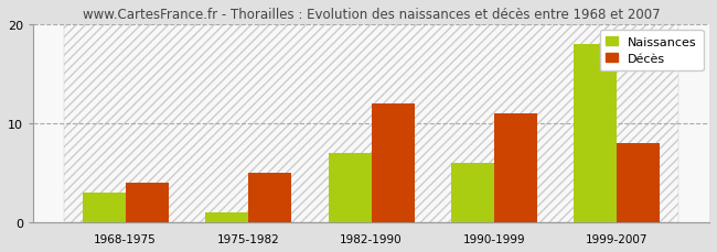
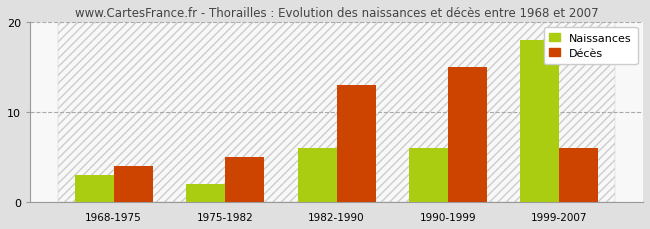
Naissances/1975-1982: 1 -> 2
Naissances/1982-1990: 7 -> 6
Décès/1982-1990: 12 -> 13
Décès/1990-1999: 11 -> 15
Décès/1999-2007: 8 -> 6
